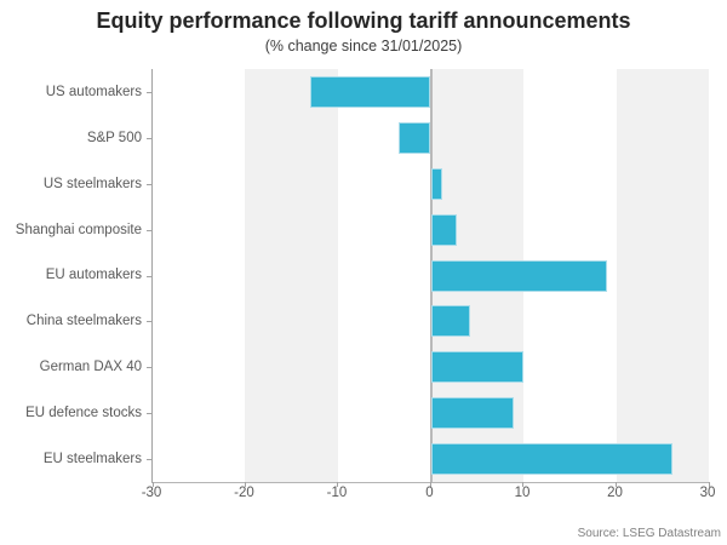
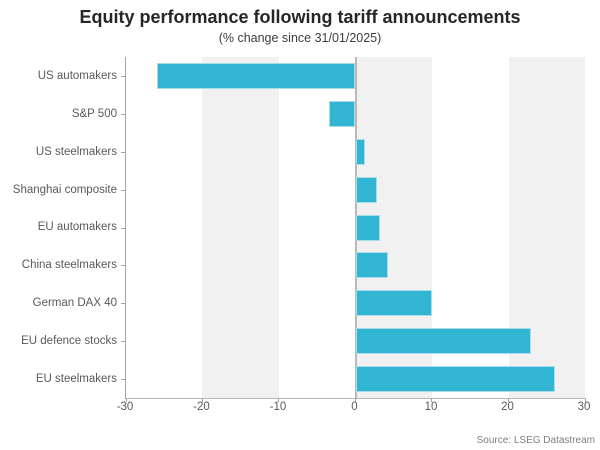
US automakers: -13 -> -26
EU automakers: 19 -> 3
EU defence stocks: 9 -> 23
